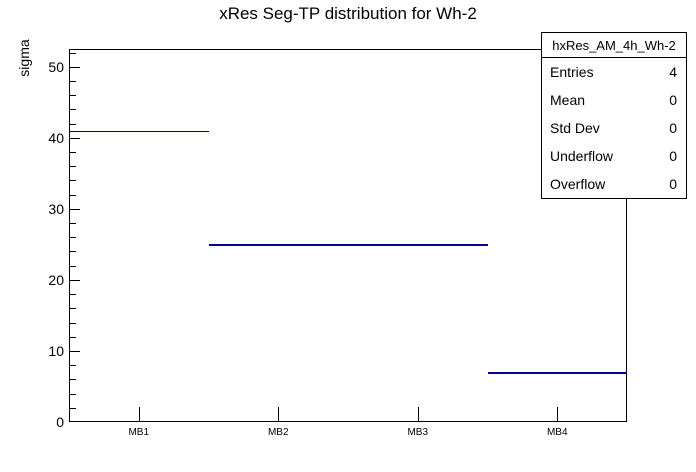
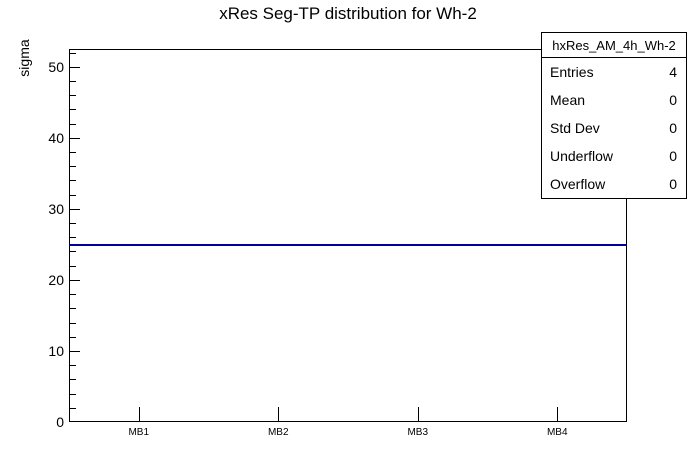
MB1: 41 -> 25
MB4: 7 -> 25
